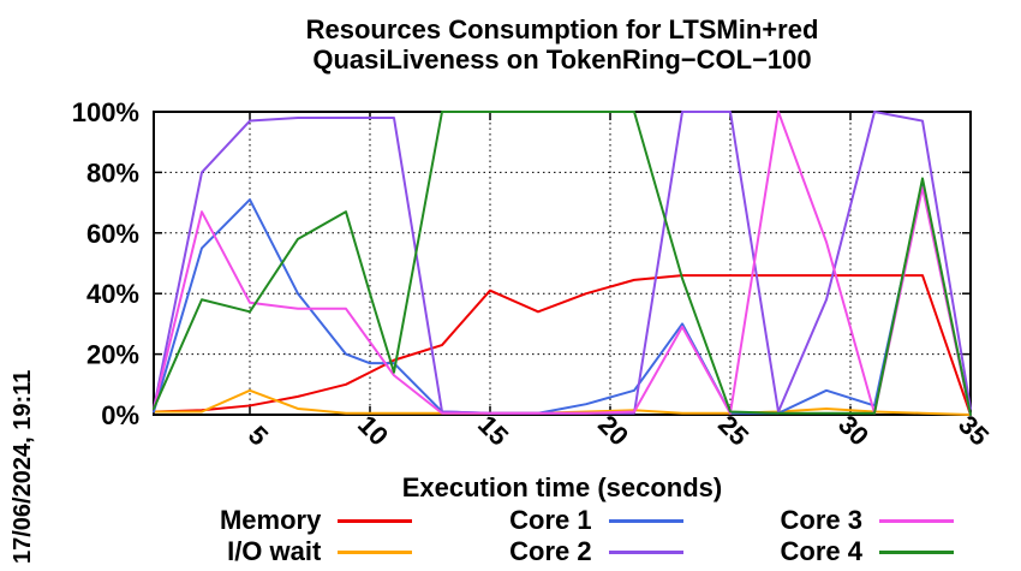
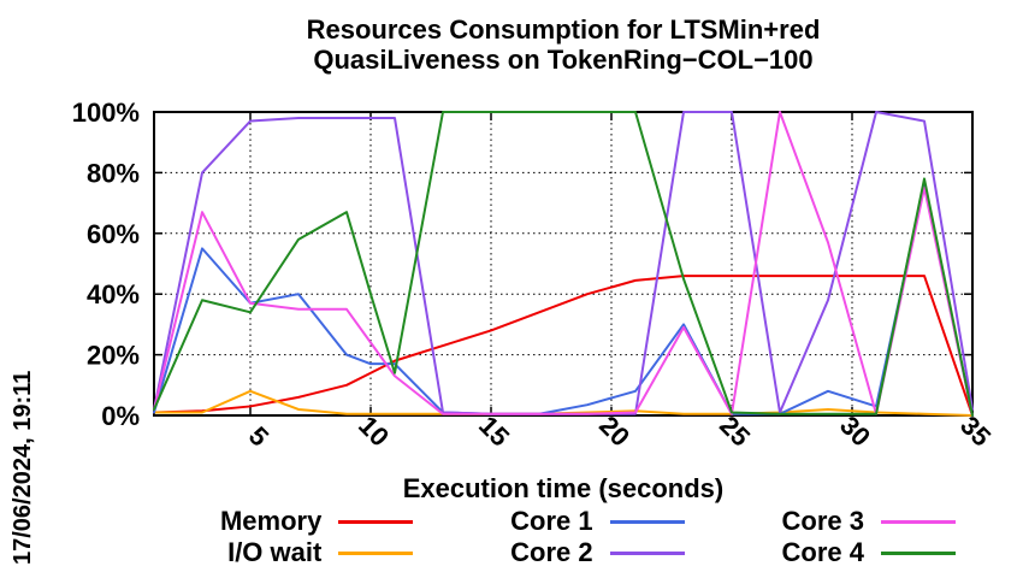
Core 1/5: 71% -> 37%
Memory/15: 41% -> 28%
